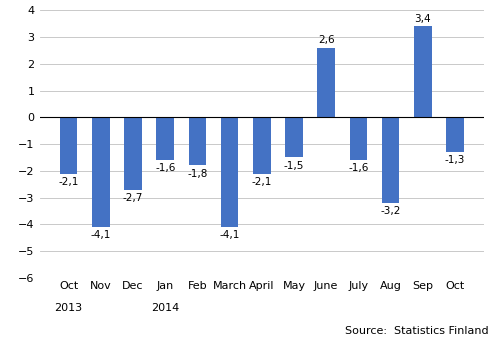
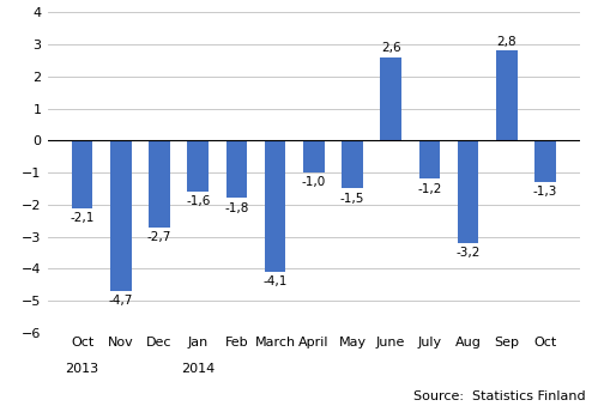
Nov: -4,1 -> -4,7
April: -2,1 -> -1,0
July: -1,6 -> -1,2
Sep: 3,4 -> 2,8
